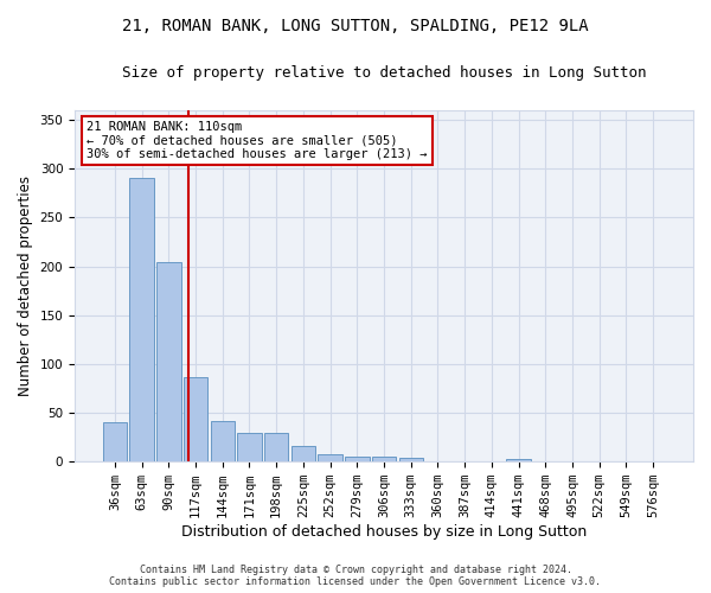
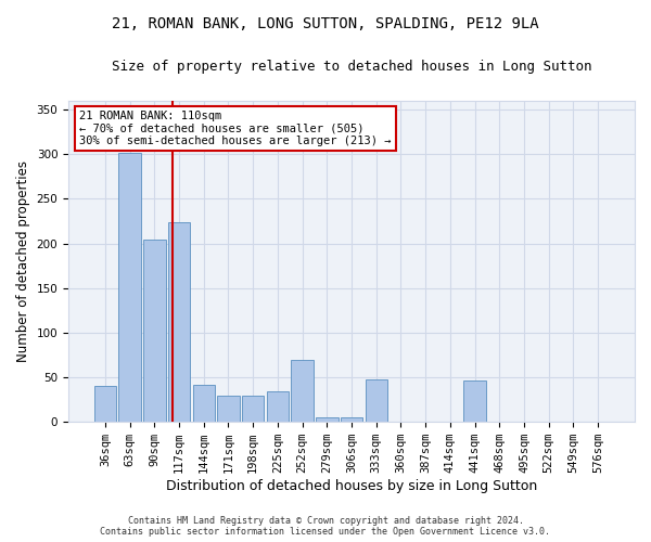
63sqm: 290 -> 302
117sqm: 87 -> 224
225sqm: 16 -> 34
252sqm: 7 -> 70
333sqm: 4 -> 48
441sqm: 3 -> 46
